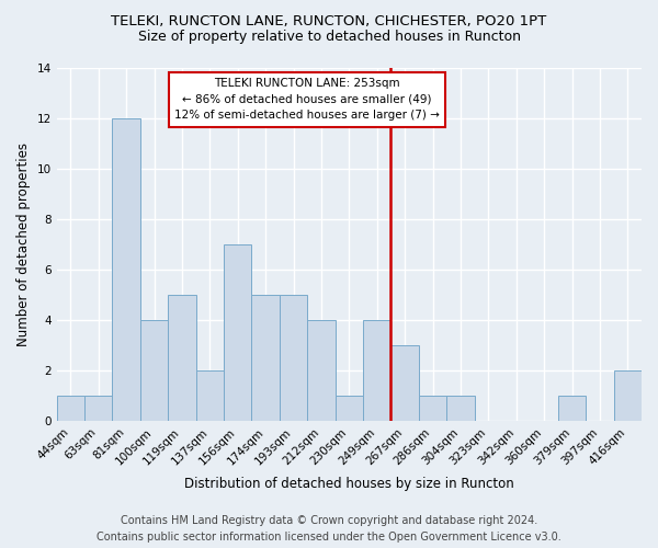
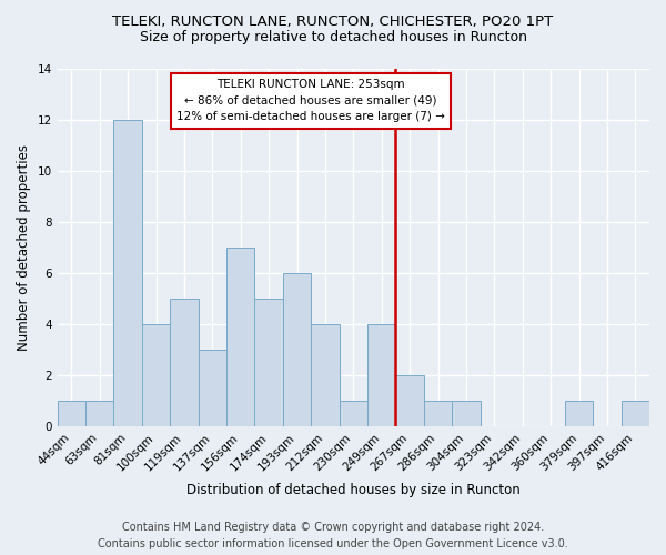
137sqm: 2 -> 3
193sqm: 5 -> 6
267sqm: 3 -> 2
416sqm: 2 -> 1
